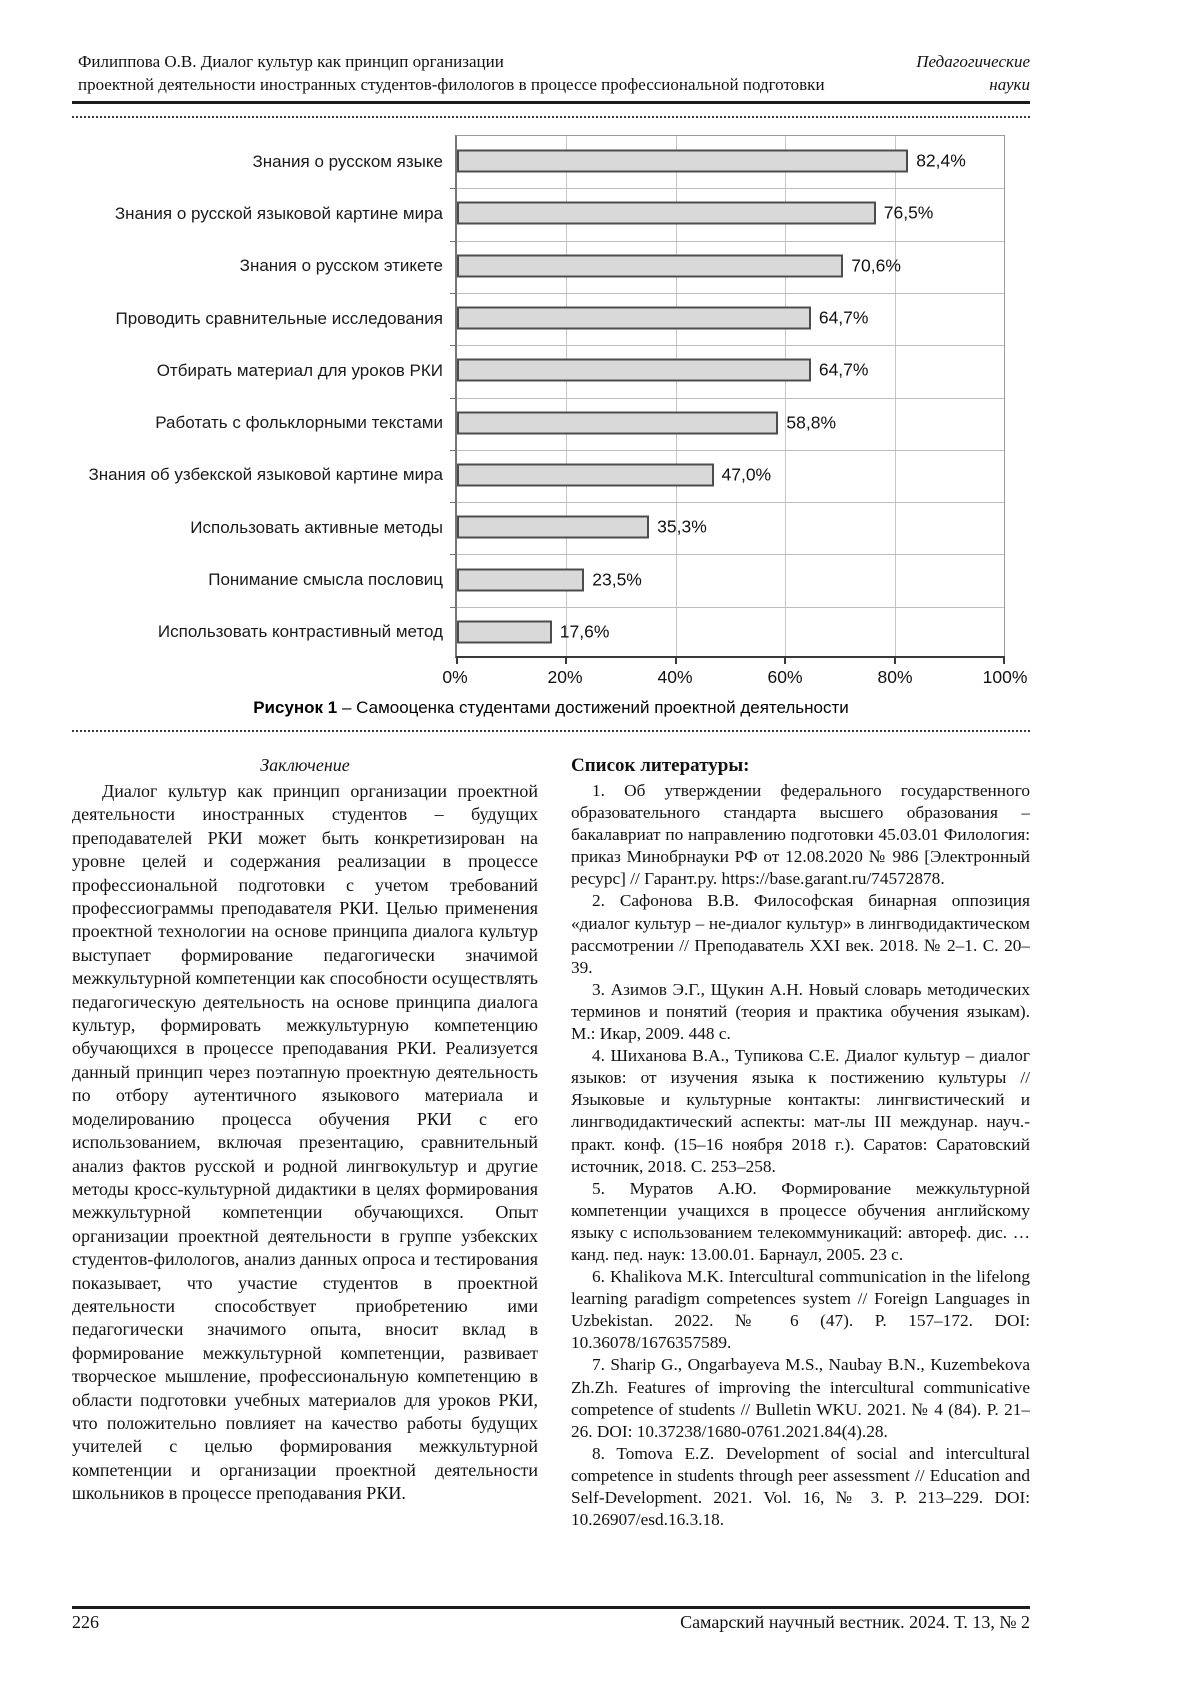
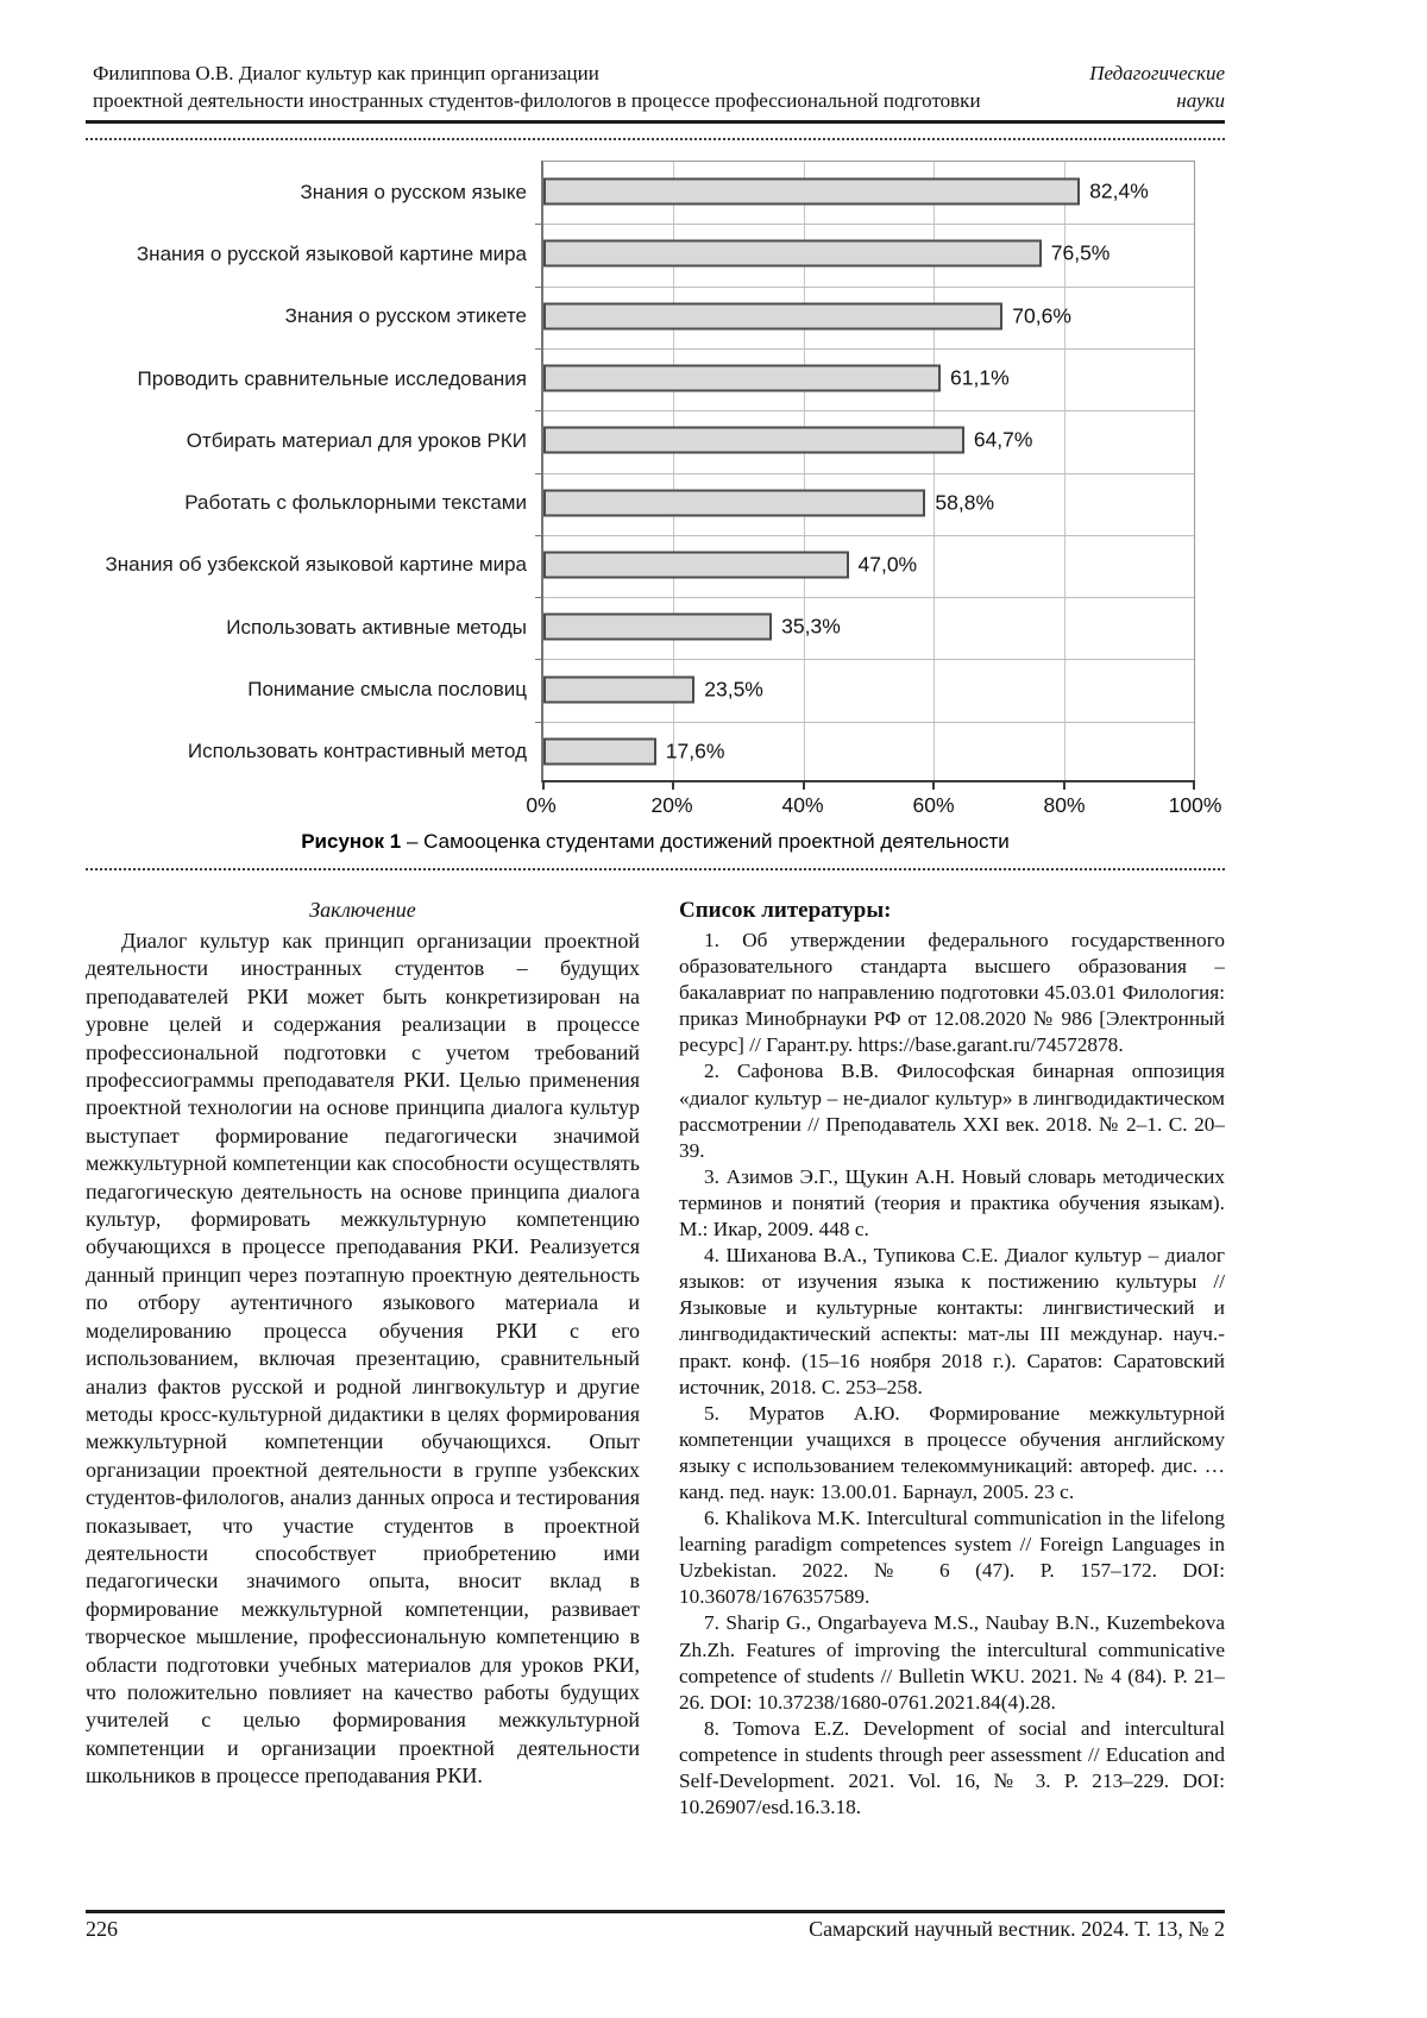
Проводить сравнительные исследования: 64,7% -> 61,1%
